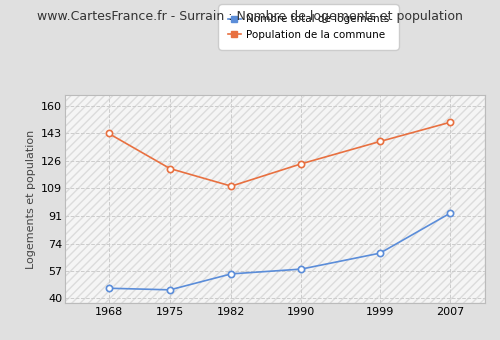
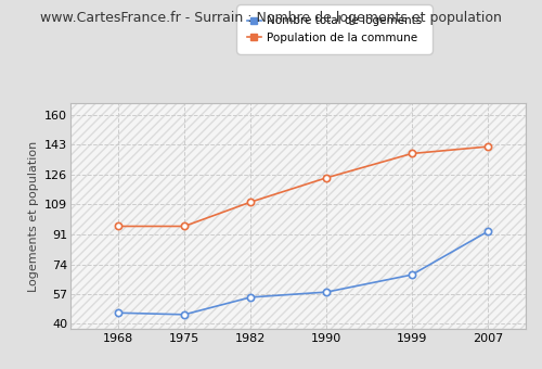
Population de la commune/1968: 143 -> 96
Population de la commune/1975: 121 -> 96
Population de la commune/2007: 150 -> 142
